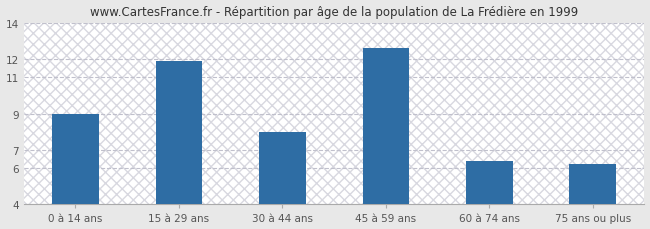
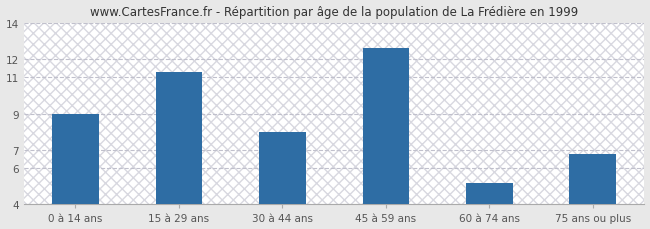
15 à 29 ans: 11.9 -> 11.3
60 à 74 ans: 6.4 -> 5.2
75 ans ou plus: 6.2 -> 6.8
